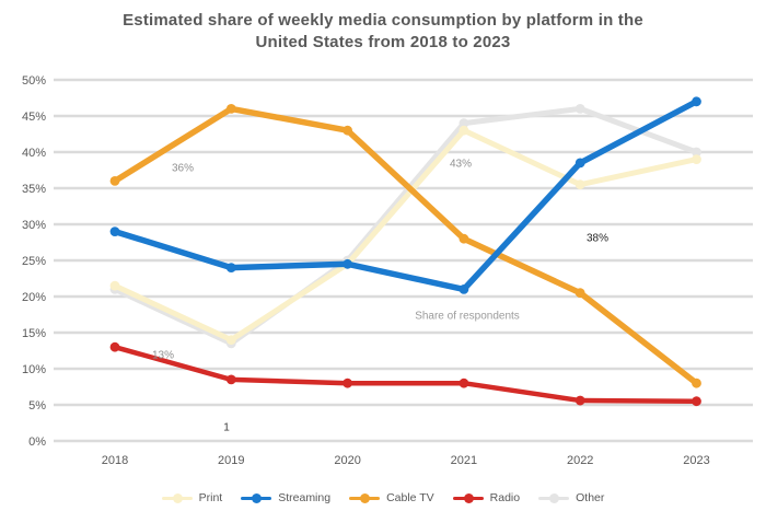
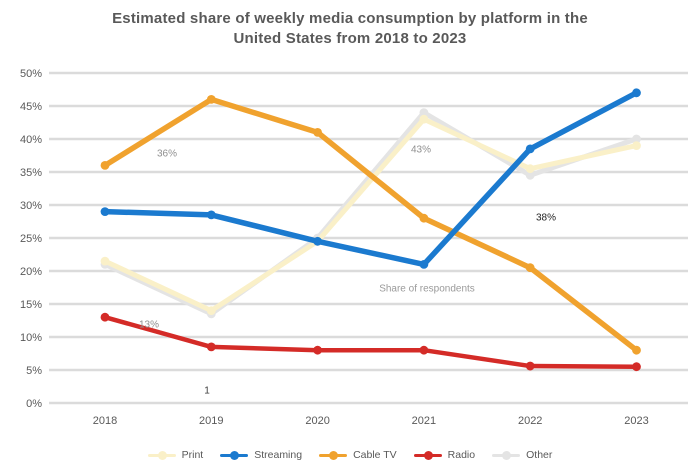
Streaming/2019: 24% -> 28%
Cable TV/2020: 43% -> 41%
Other/2022: 46% -> 34%
